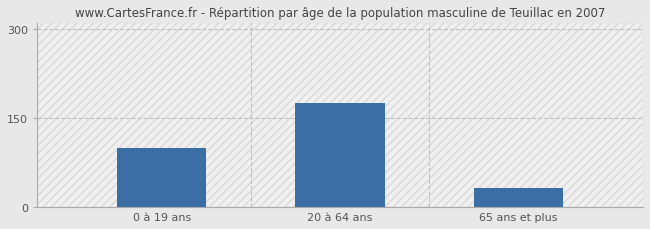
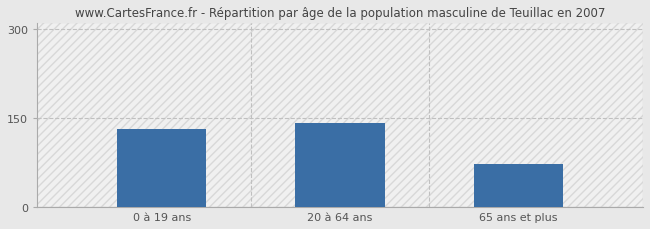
0 à 19 ans: 100 -> 132
20 à 64 ans: 175 -> 142
65 ans et plus: 32 -> 72
